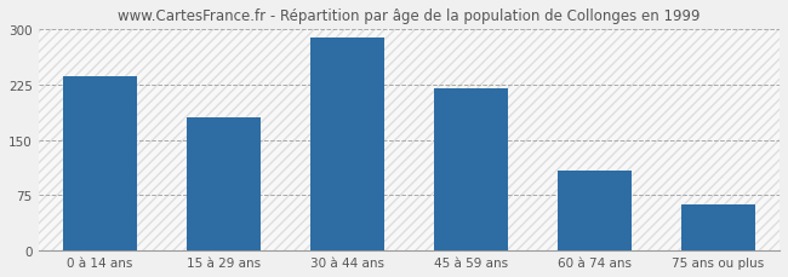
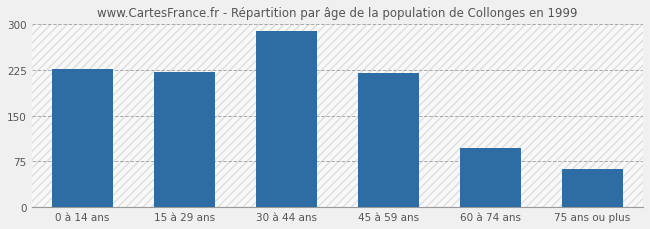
0 à 14 ans: 236 -> 226
15 à 29 ans: 180 -> 221
60 à 74 ans: 108 -> 97
